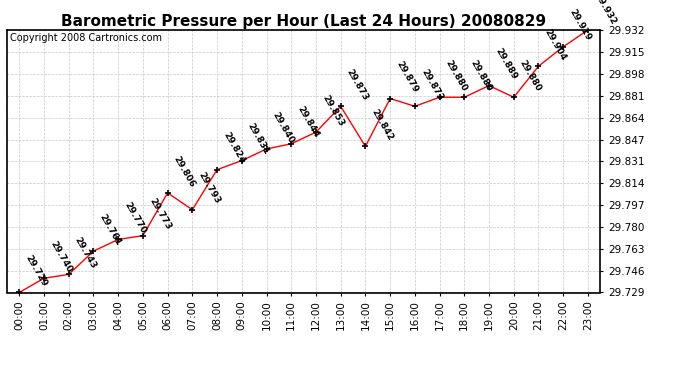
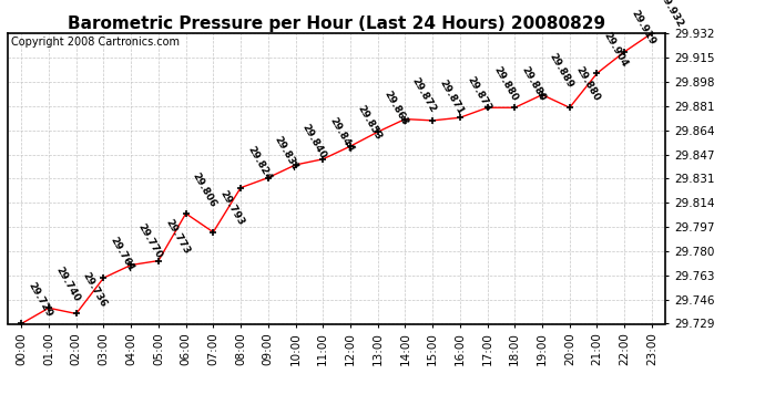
02:00: 29.743 -> 29.736
13:00: 29.873 -> 29.863
14:00: 29.842 -> 29.872
15:00: 29.879 -> 29.871
